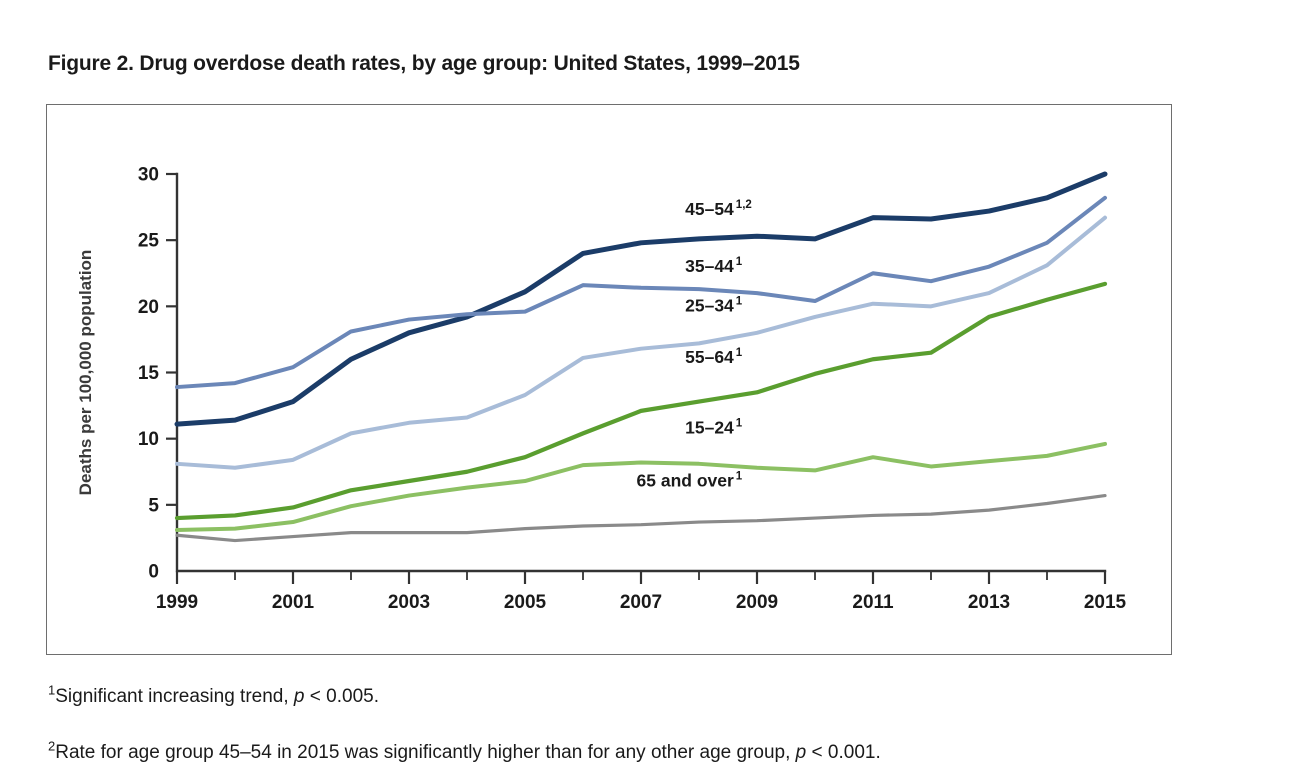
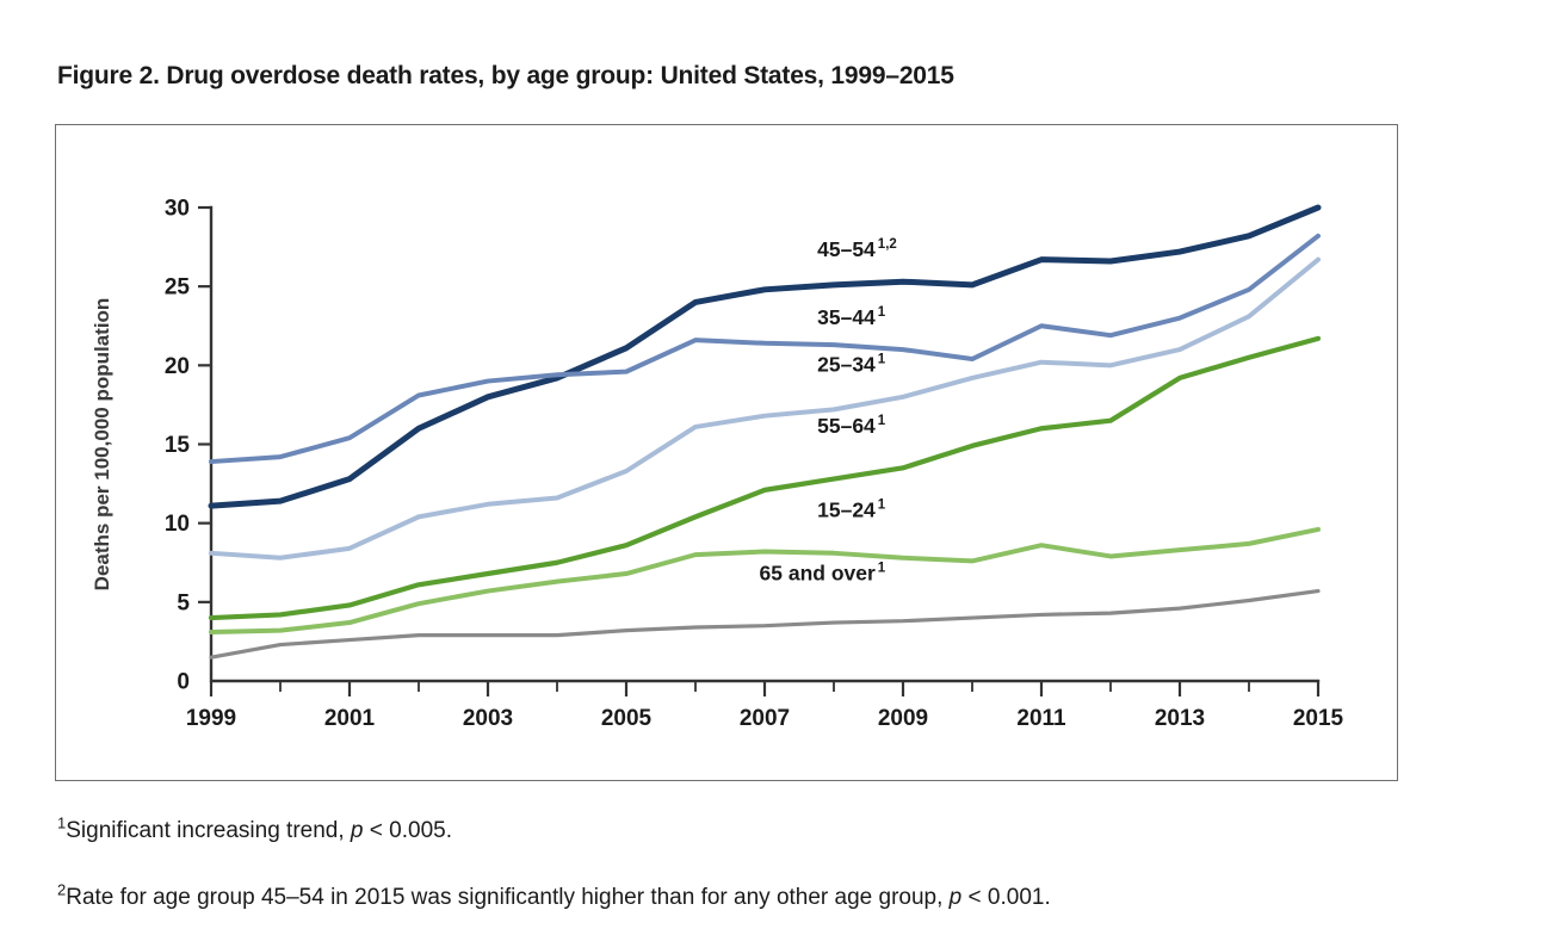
65 and over/1999: 2.7 -> 1.5
